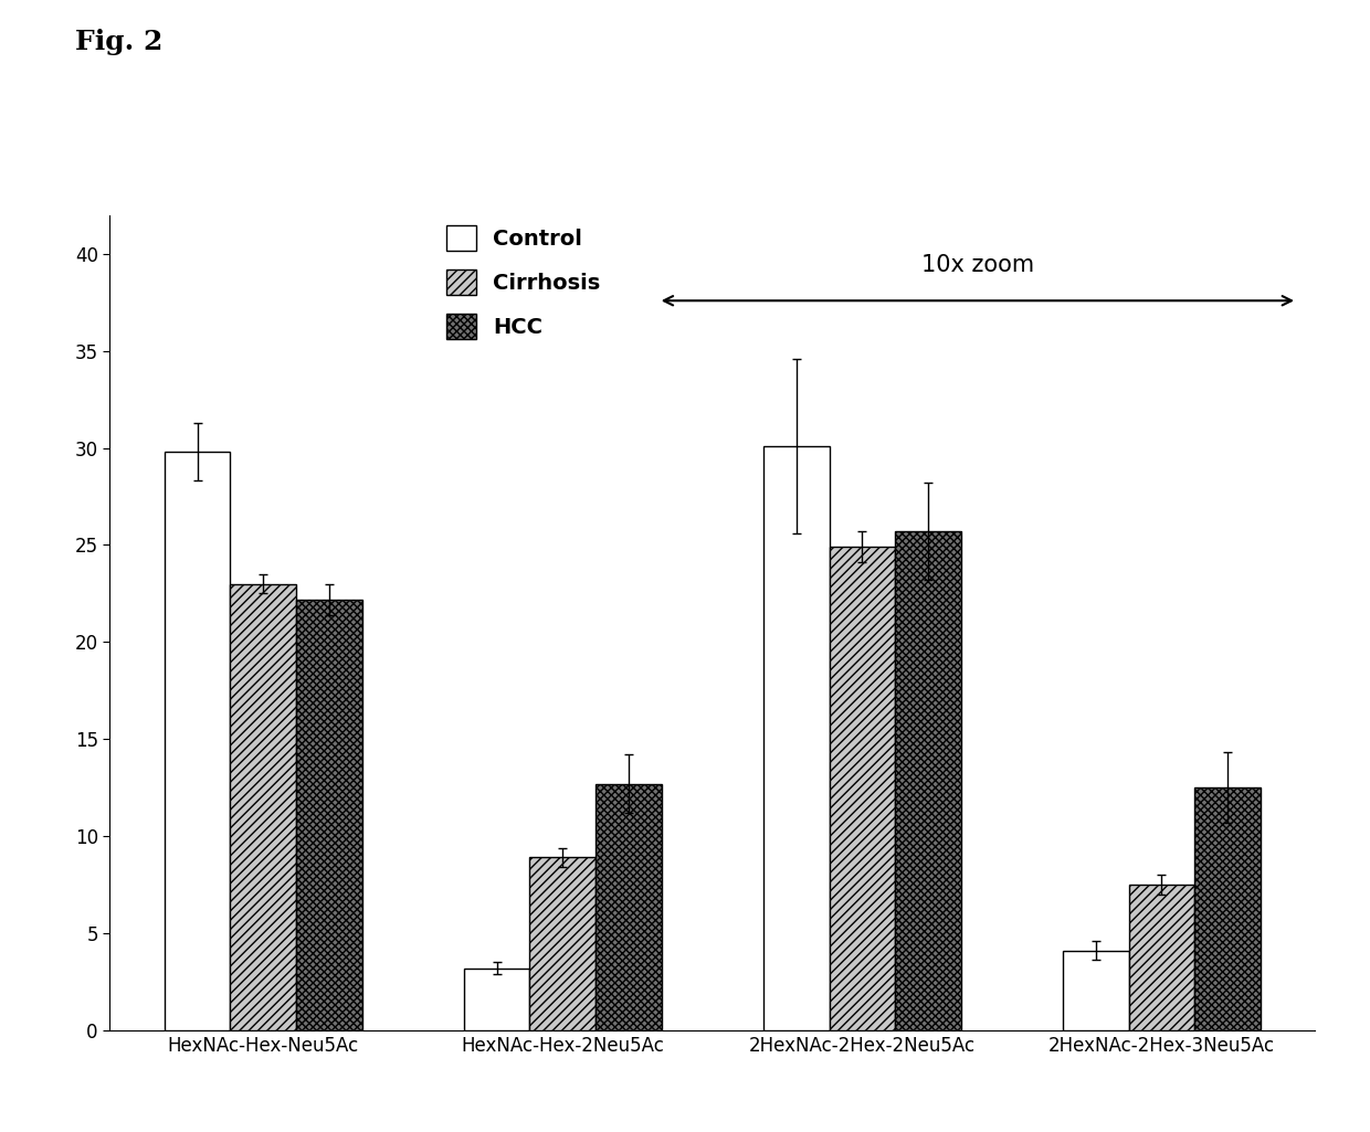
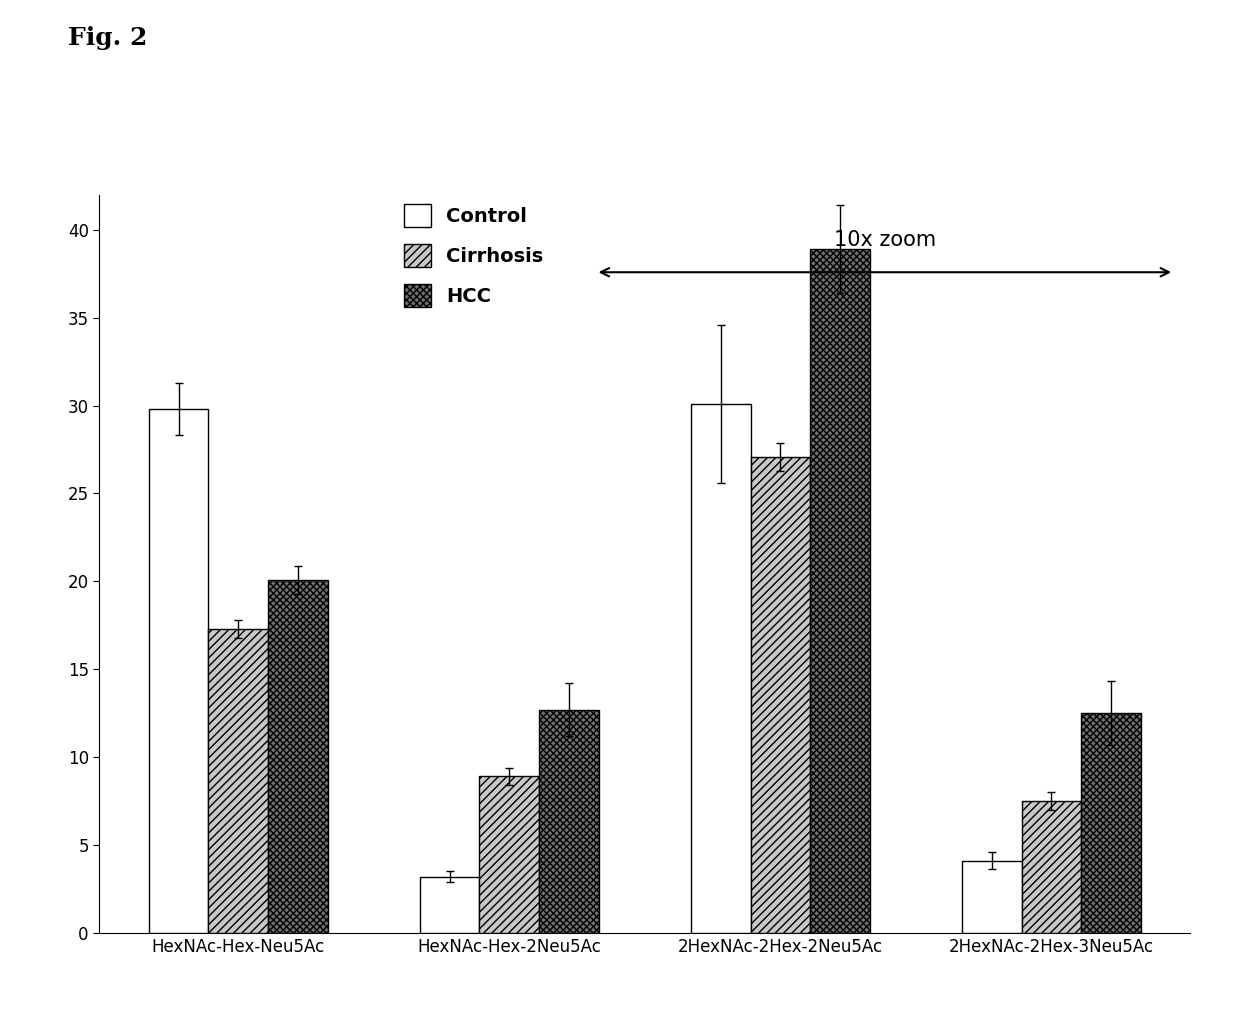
Cirrhosis/HexNAc-Hex-Neu5Ac: 23.0 -> 17.3
HCC/HexNAc-Hex-Neu5Ac: 22.2 -> 20.1
Cirrhosis/2HexNAc-2Hex-2Neu5Ac: 24.9 -> 27.1
HCC/2HexNAc-2Hex-2Neu5Ac: 25.7 -> 38.9
